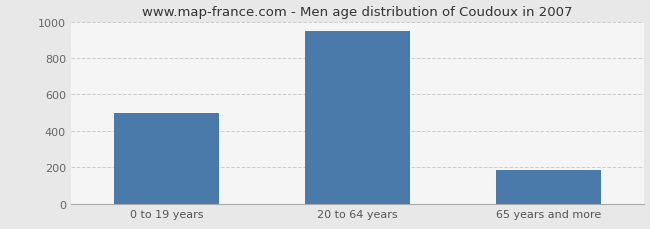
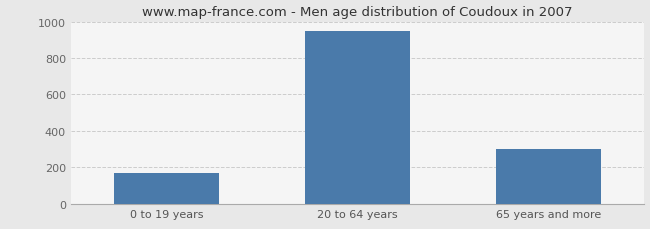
0 to 19 years: 500 -> 170
65 years and more: 180 -> 300
